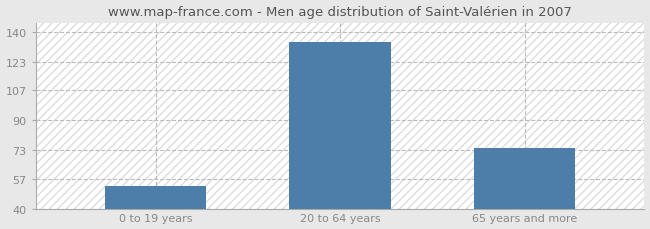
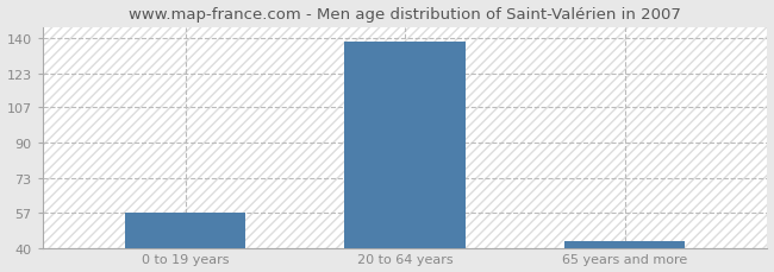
0 to 19 years: 53 -> 57
20 to 64 years: 134 -> 138
65 years and more: 74 -> 43
